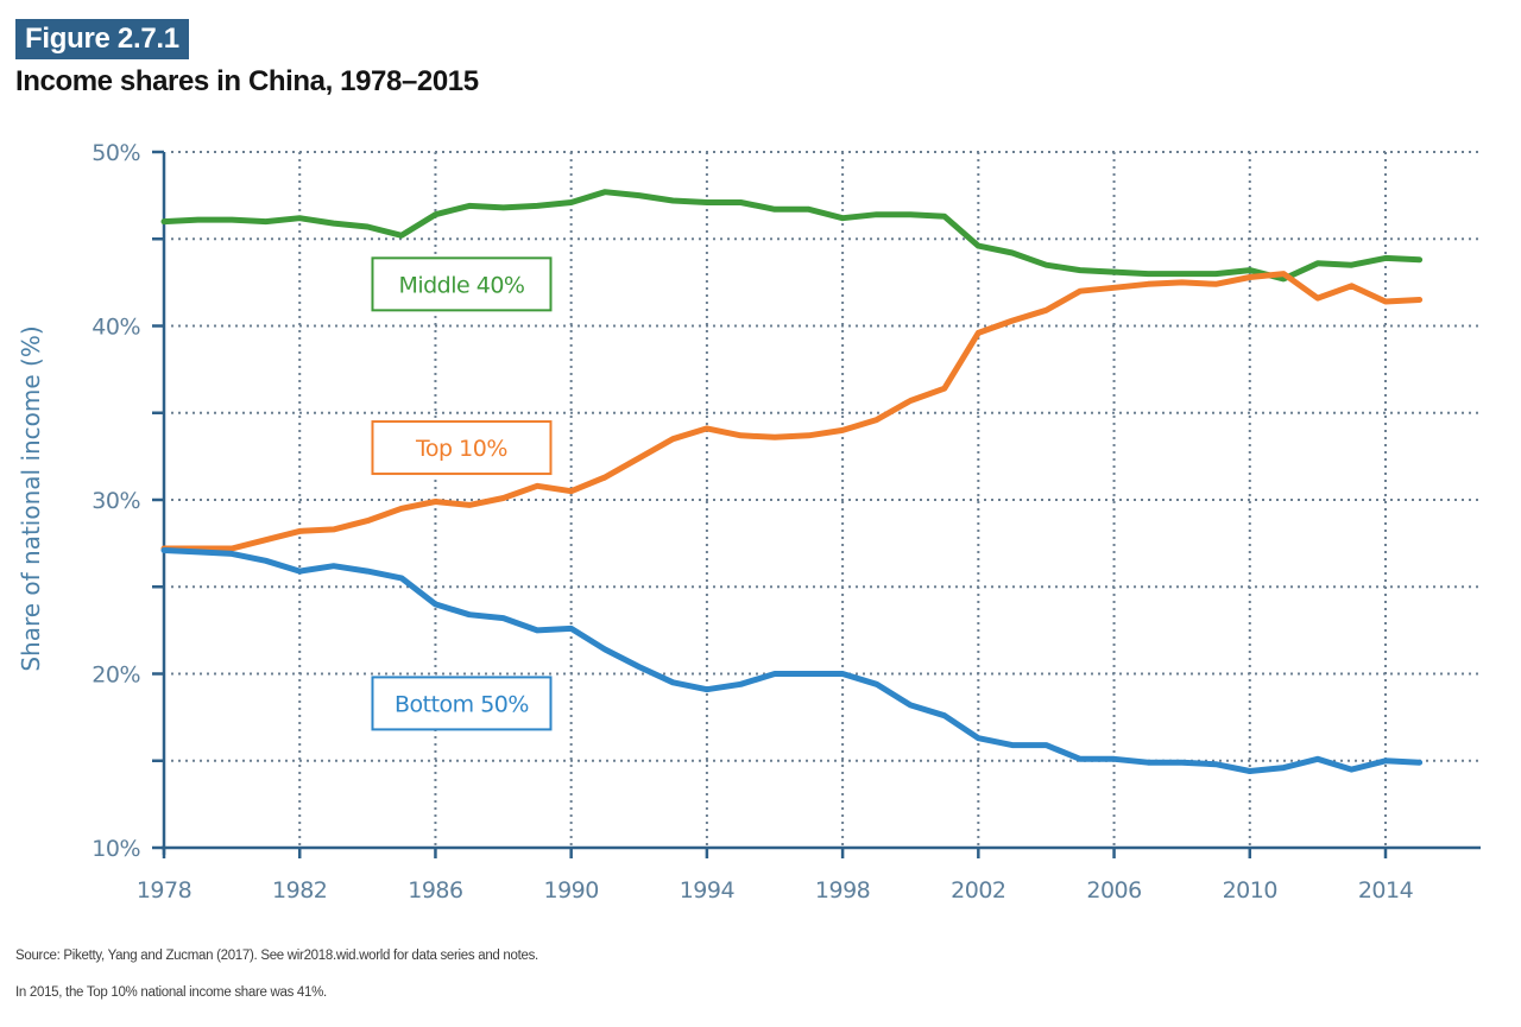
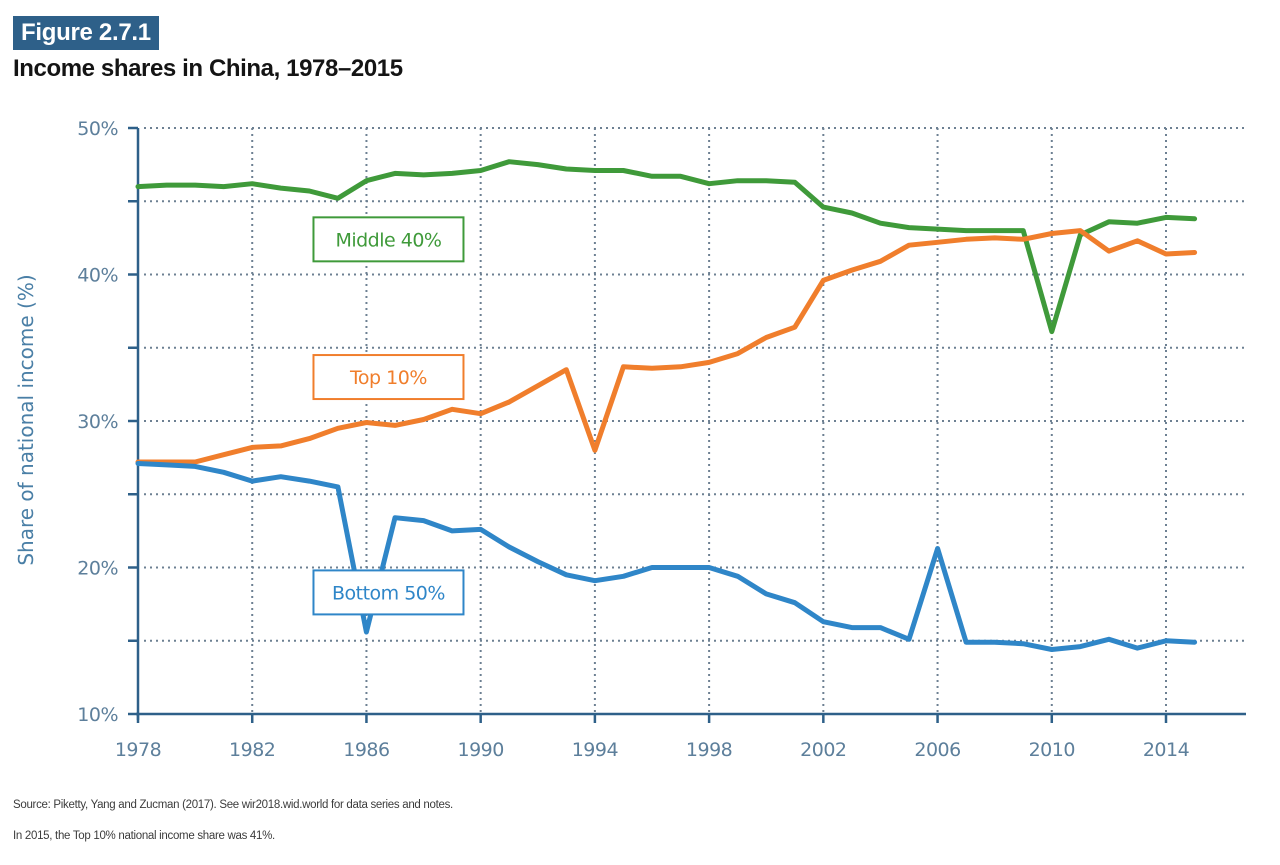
Bottom 50%/1986: 24.0% -> 15.6%
Top 10%/1994: 34.1% -> 28.0%
Bottom 50%/2006: 15.1% -> 21.3%
Middle 40%/2010: 43.2% -> 36.1%
